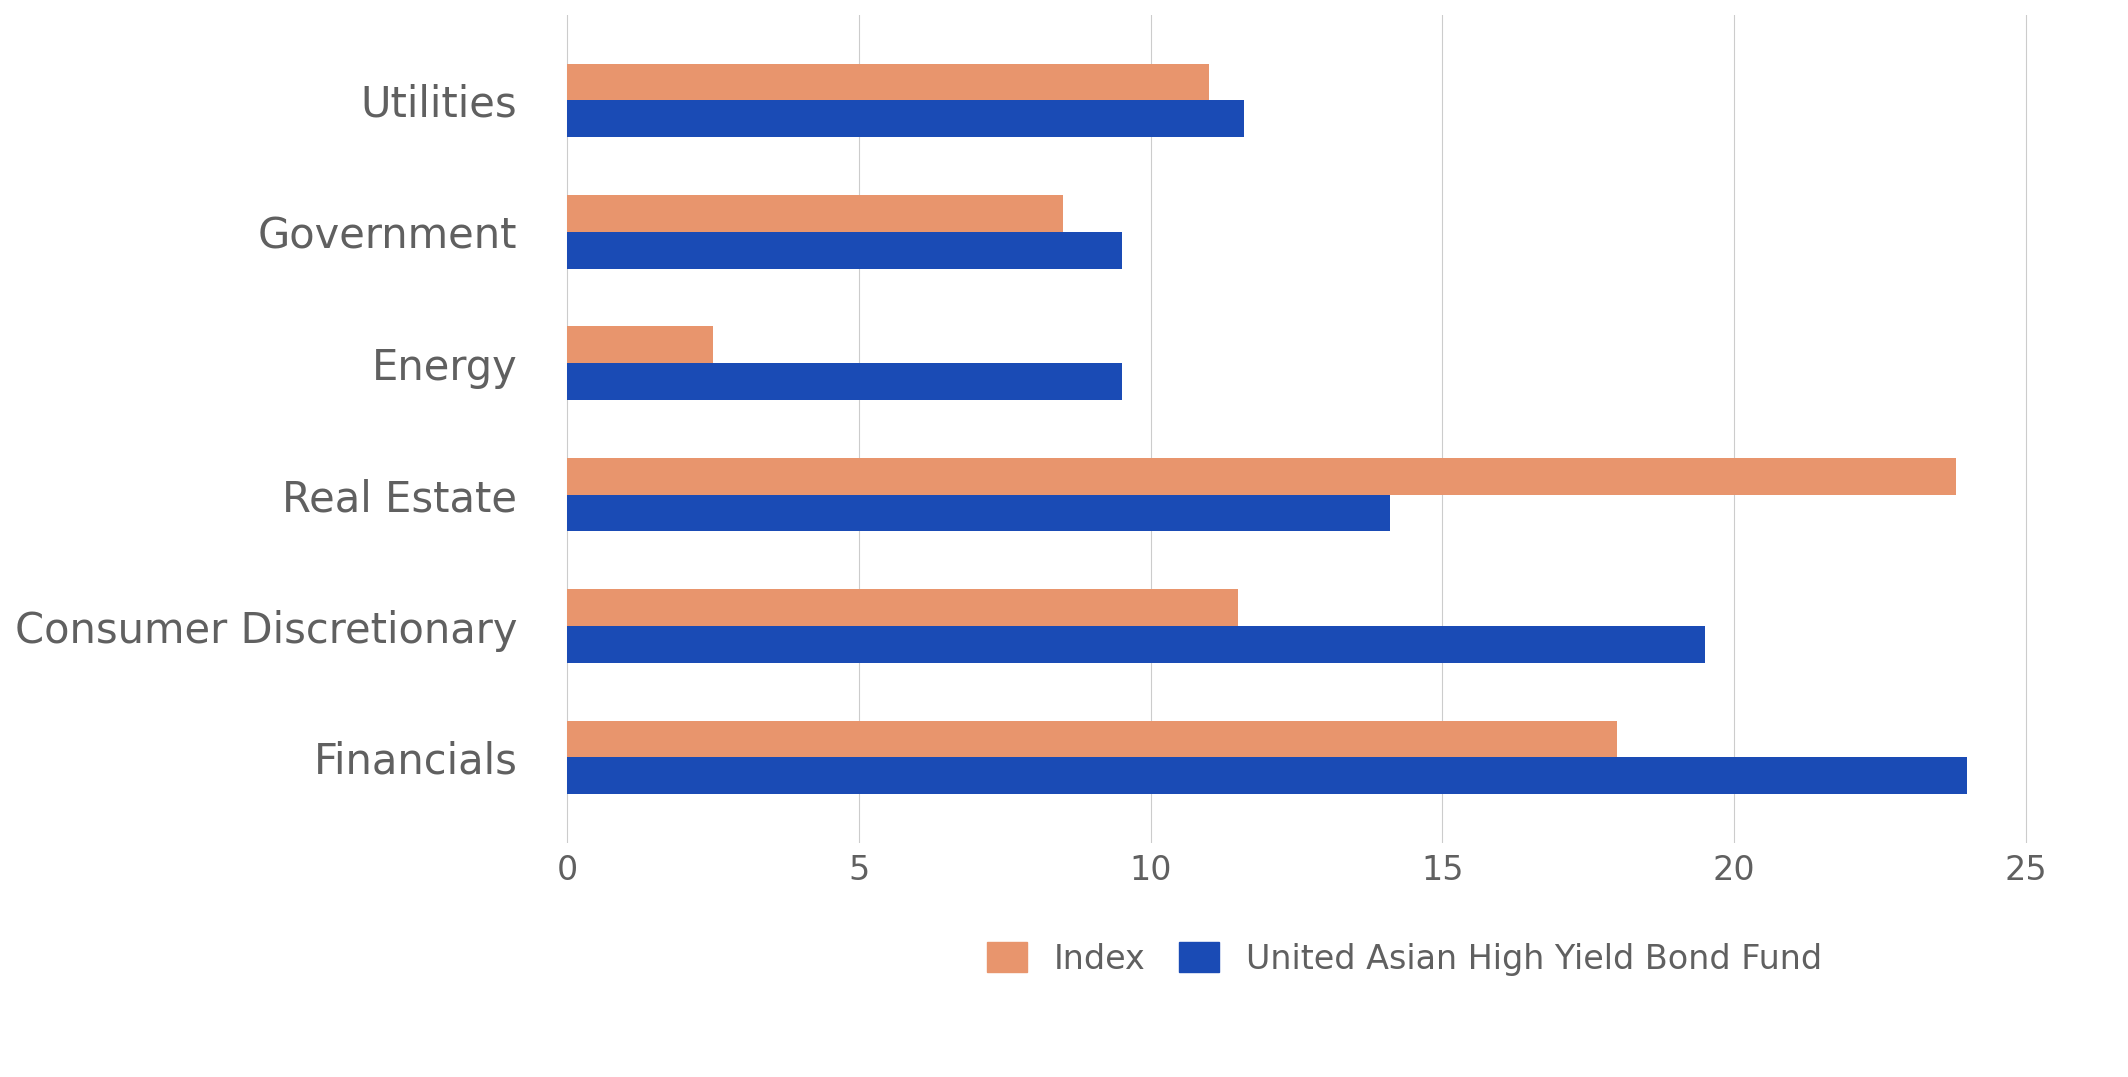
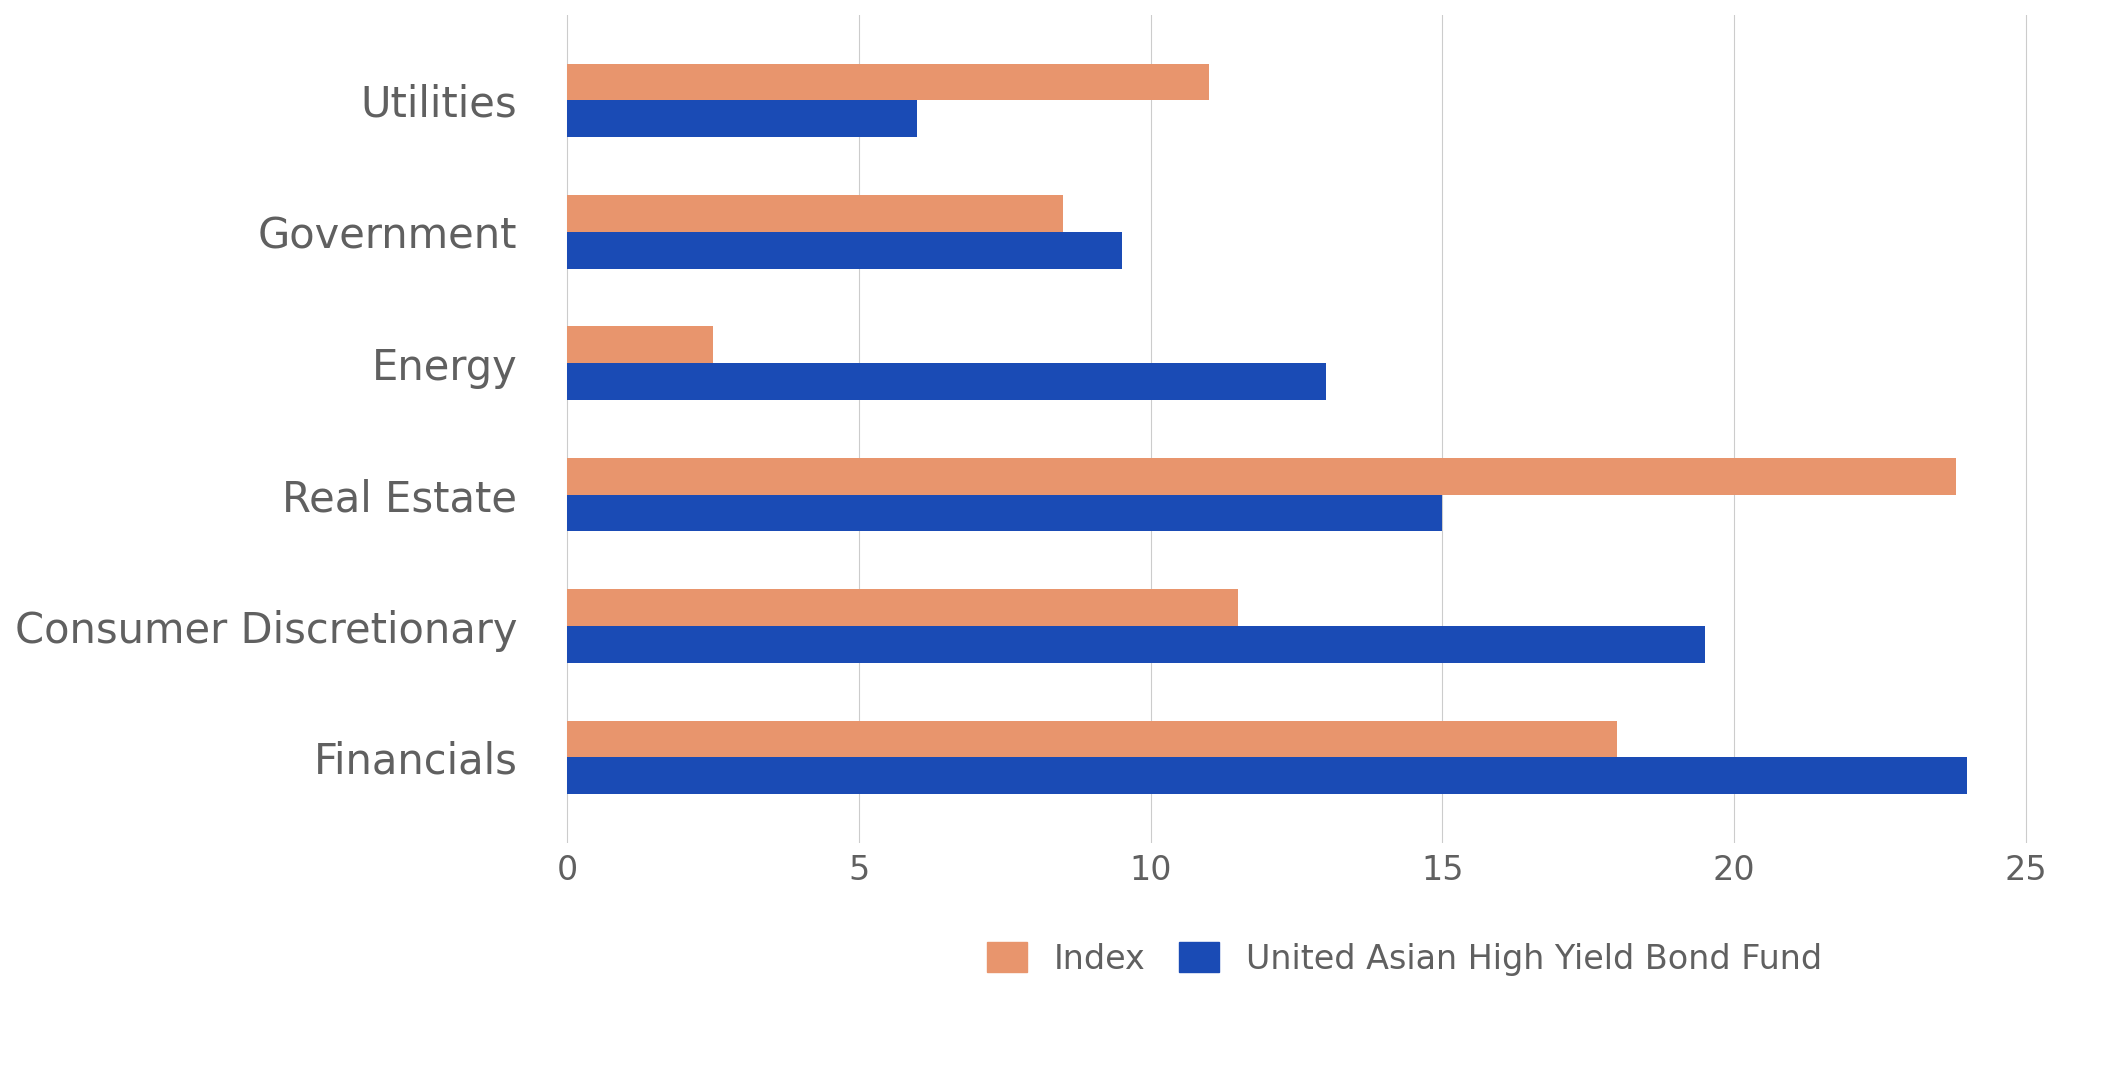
United Asian High Yield Bond Fund/Utilities: 11.6 -> 6.0
United Asian High Yield Bond Fund/Energy: 9.5 -> 13.0
United Asian High Yield Bond Fund/Real Estate: 14.1 -> 15.0
